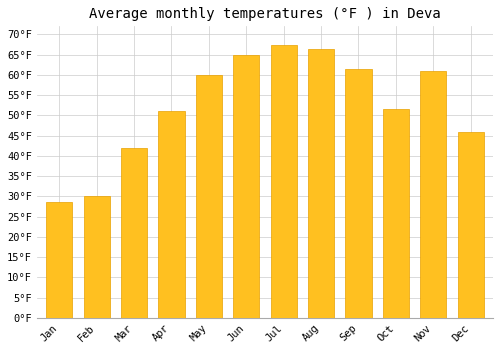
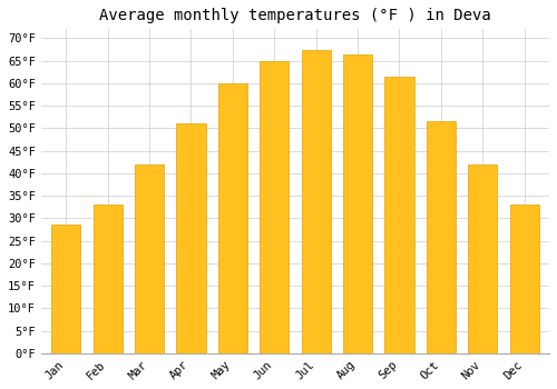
Feb: 30.0°F -> 33.0°F
Nov: 61.0°F -> 42.0°F
Dec: 46.0°F -> 33.0°F
